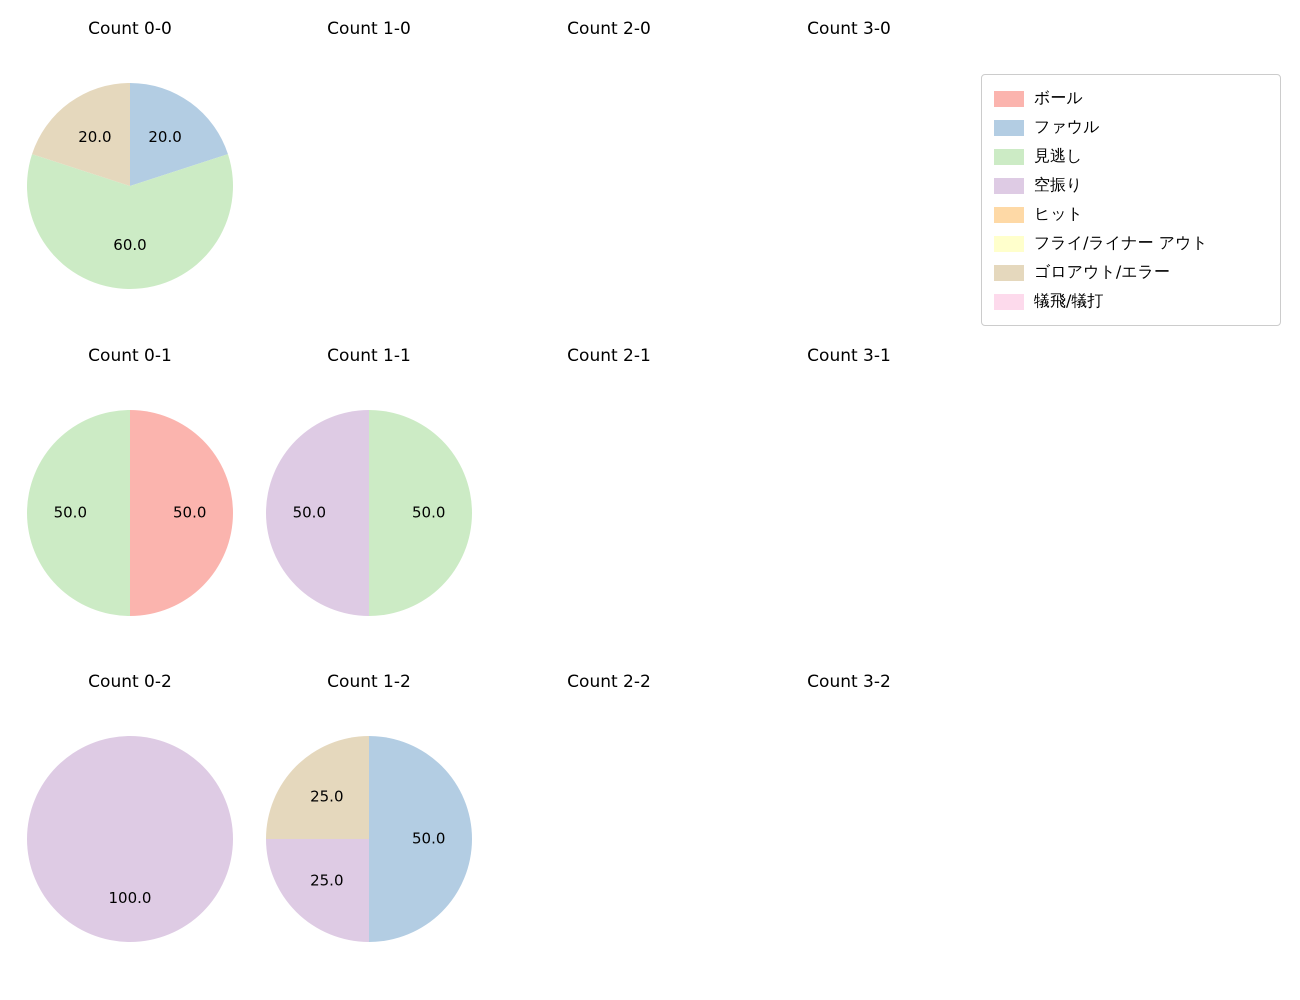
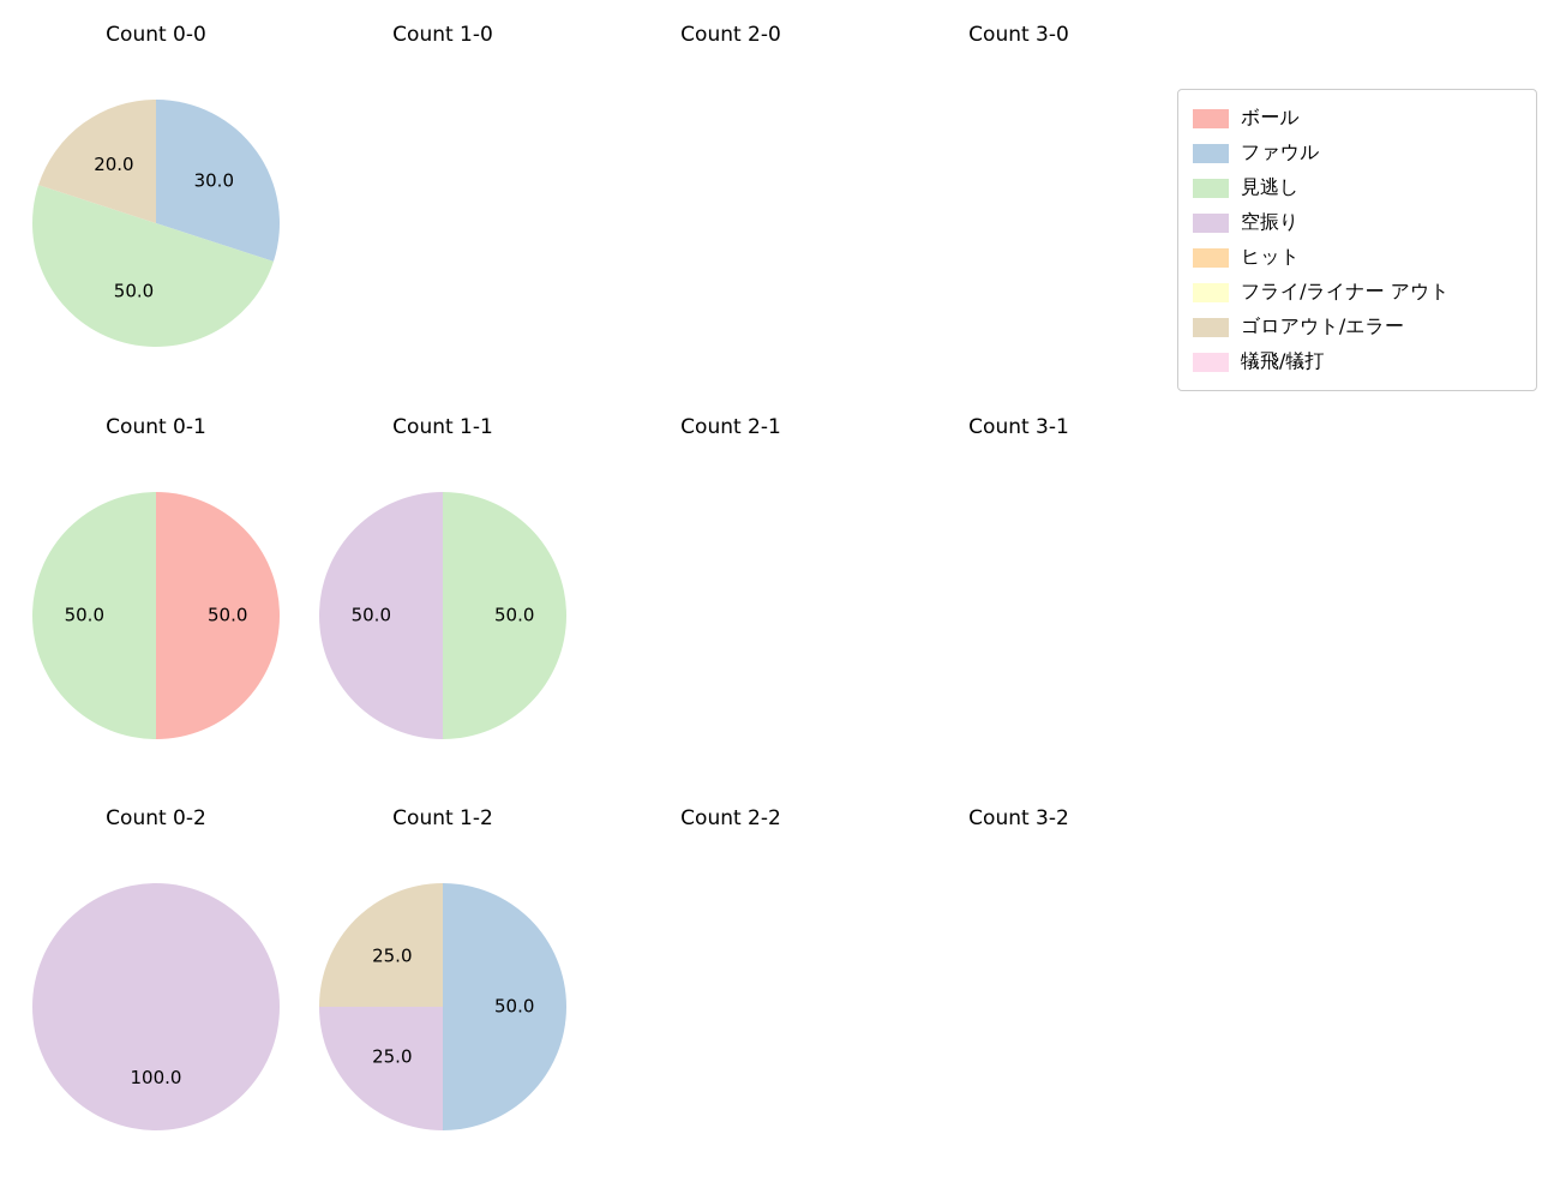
Count 0-0/ファウル: 20.0 -> 30.0
Count 0-0/見逃し: 60.0 -> 50.0
